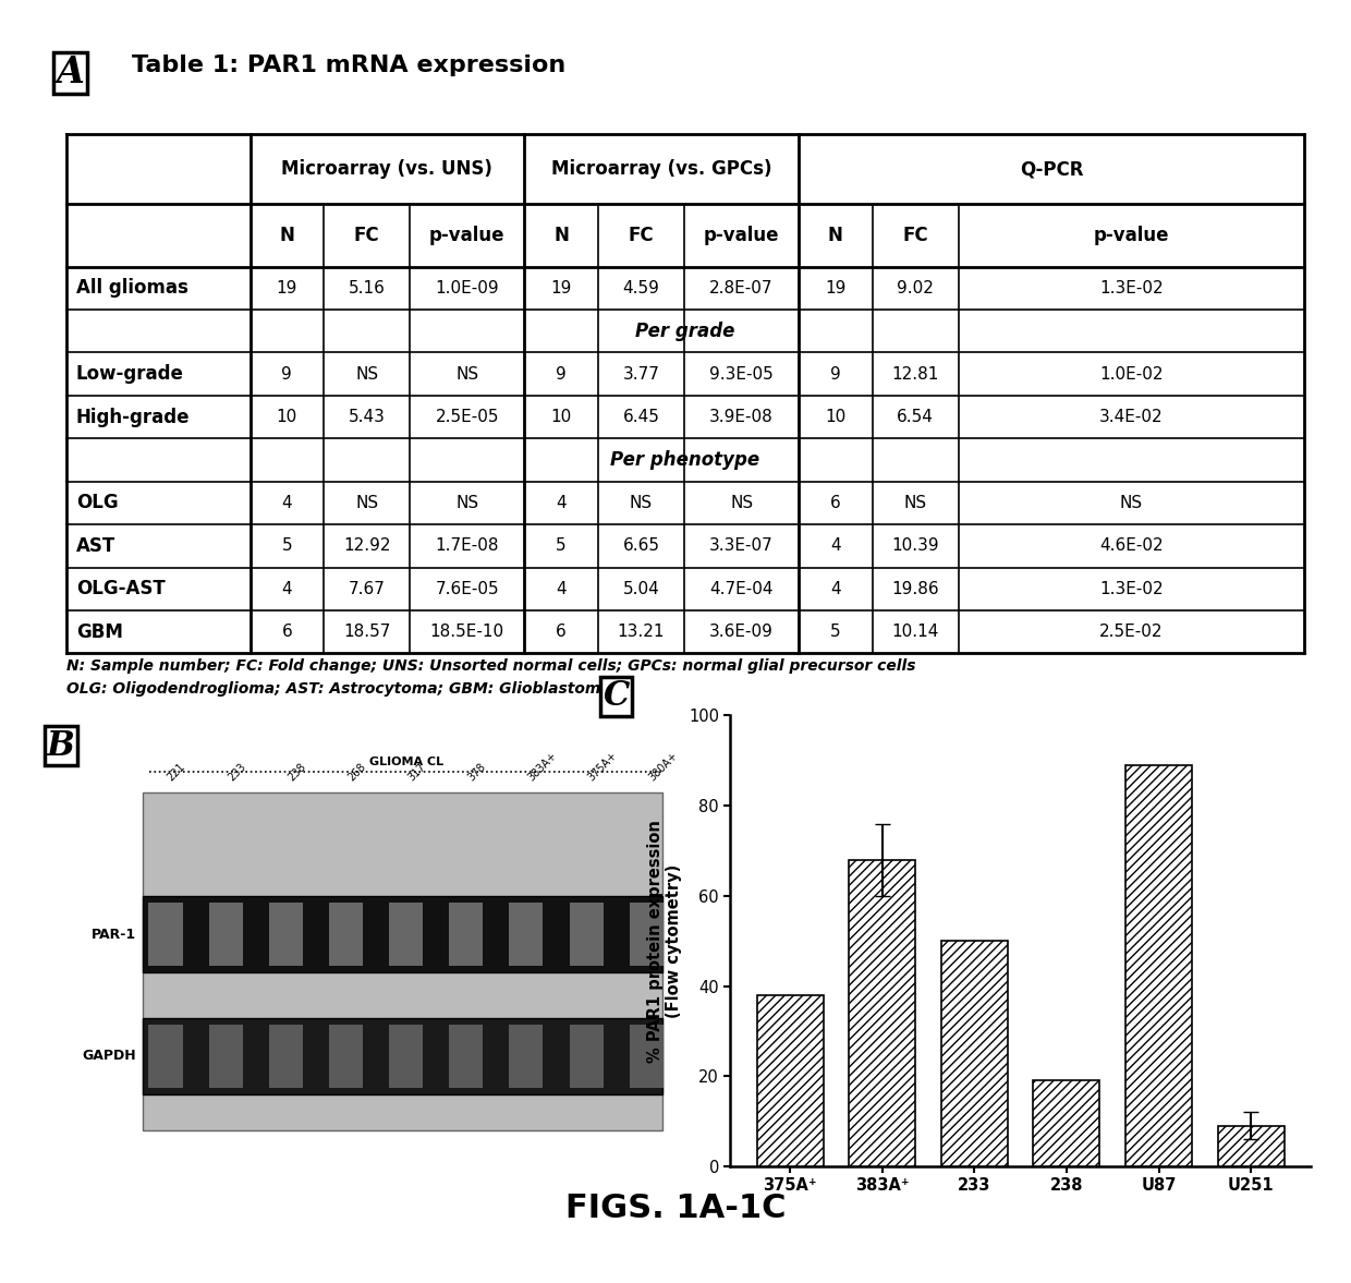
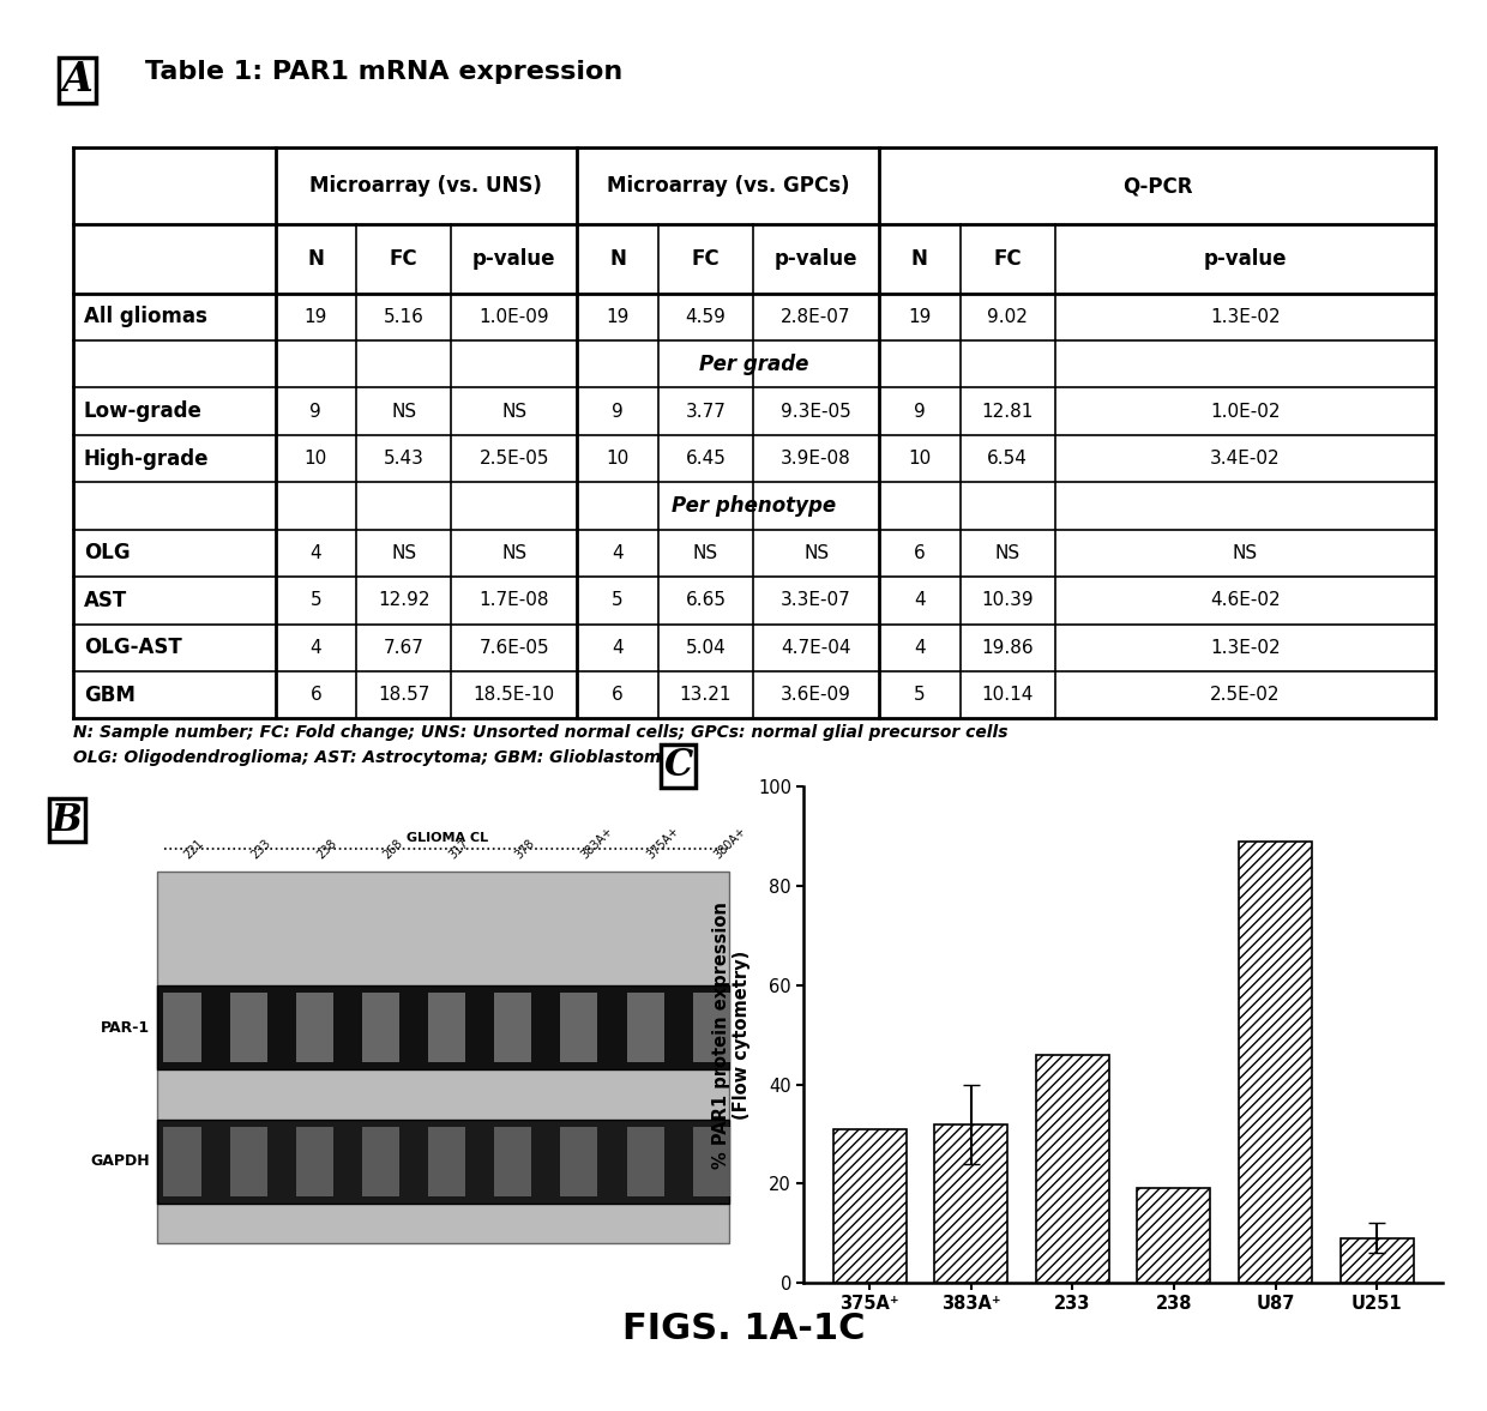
375A⁺: 38 -> 31
383A⁺: 68 -> 32
233: 50 -> 46
